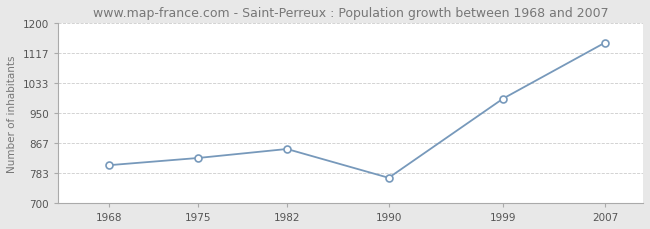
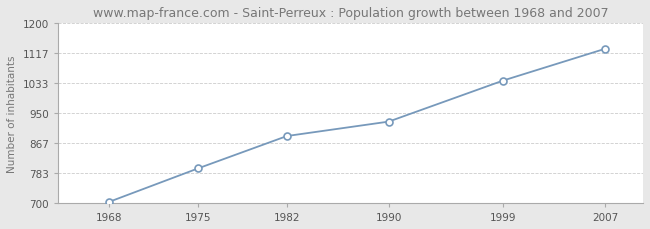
1968: 805 -> 703
1975: 825 -> 796
1982: 850 -> 886
1990: 770 -> 926
1999: 990 -> 1040
2007: 1145 -> 1128
